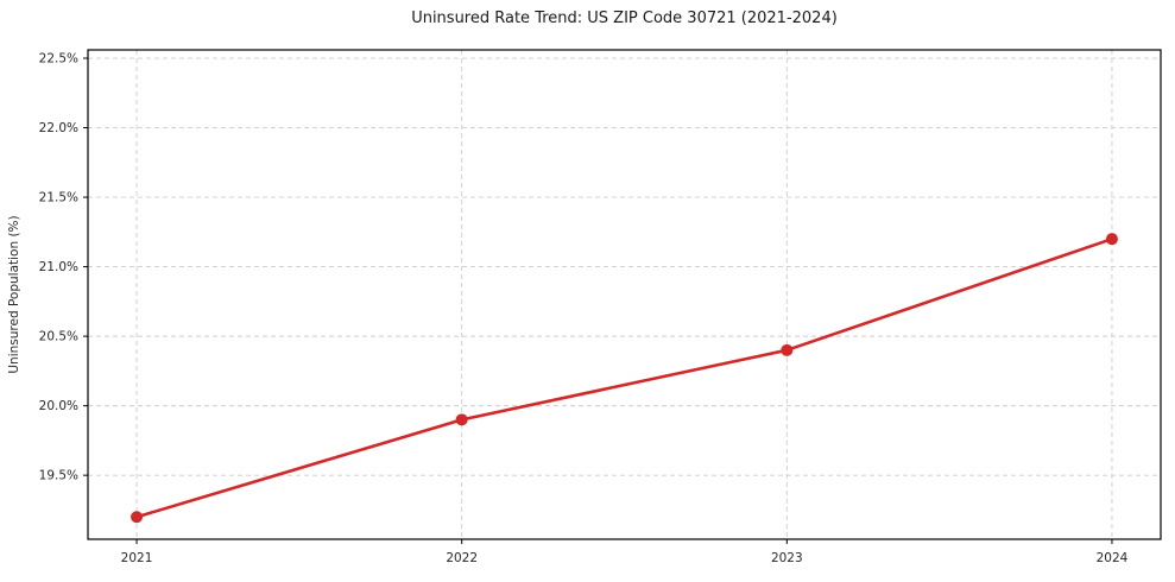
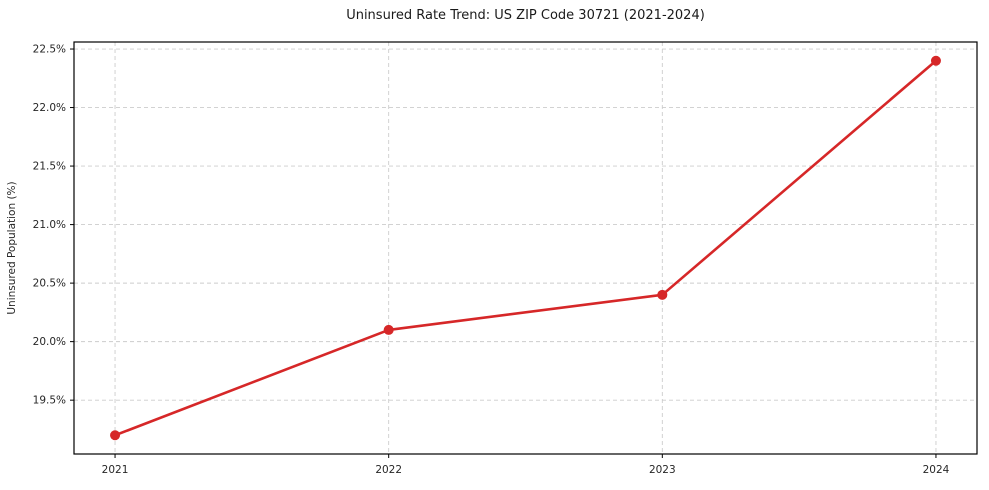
2022: 19.9% -> 20.1%
2024: 21.2% -> 22.4%
